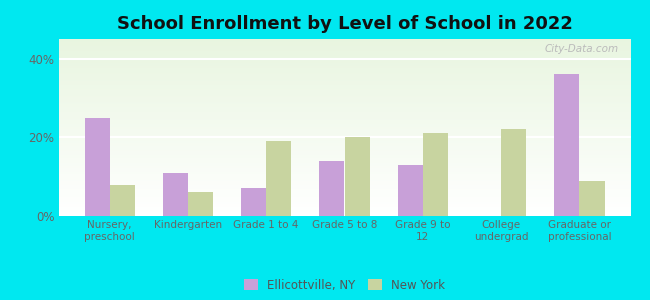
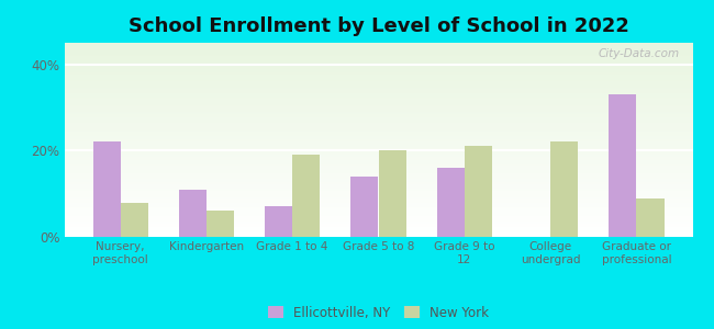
Ellicottville, NY/Nursery, preschool: 25% -> 22%
Ellicottville, NY/Grade 9 to 12: 13% -> 16%
Ellicottville, NY/Graduate or professional: 36% -> 33%
